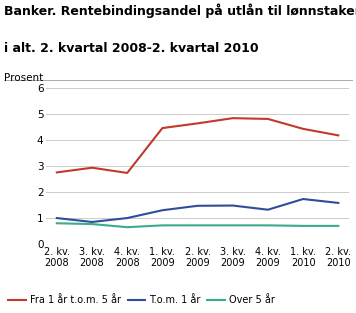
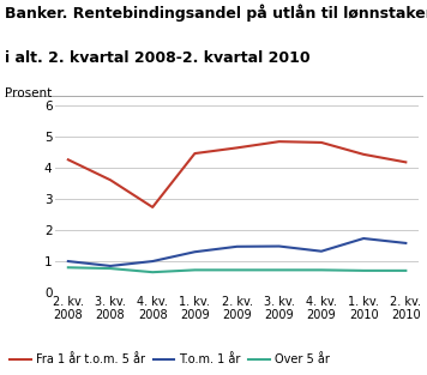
Fra 1 år t.o.m. 5 år/2. kv. 2008: 2.75 -> 4.25
Fra 1 år t.o.m. 5 år/3. kv. 2008: 2.93 -> 3.60
